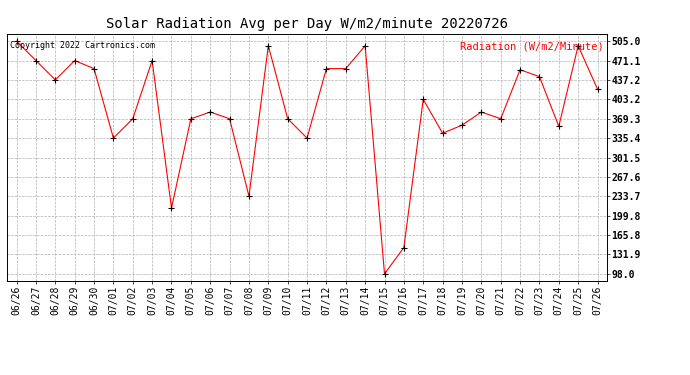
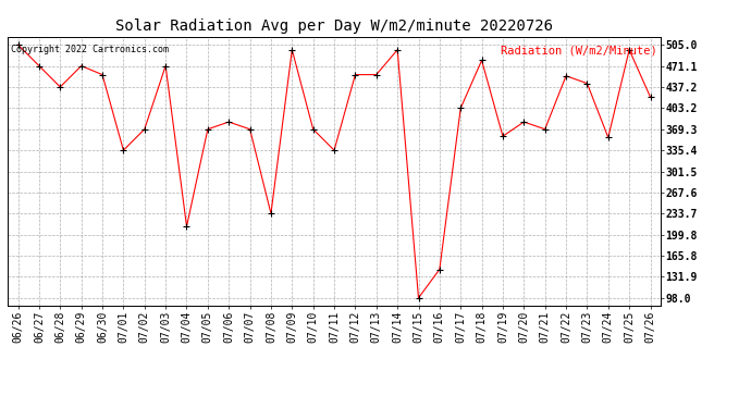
07/18: 344 -> 480
